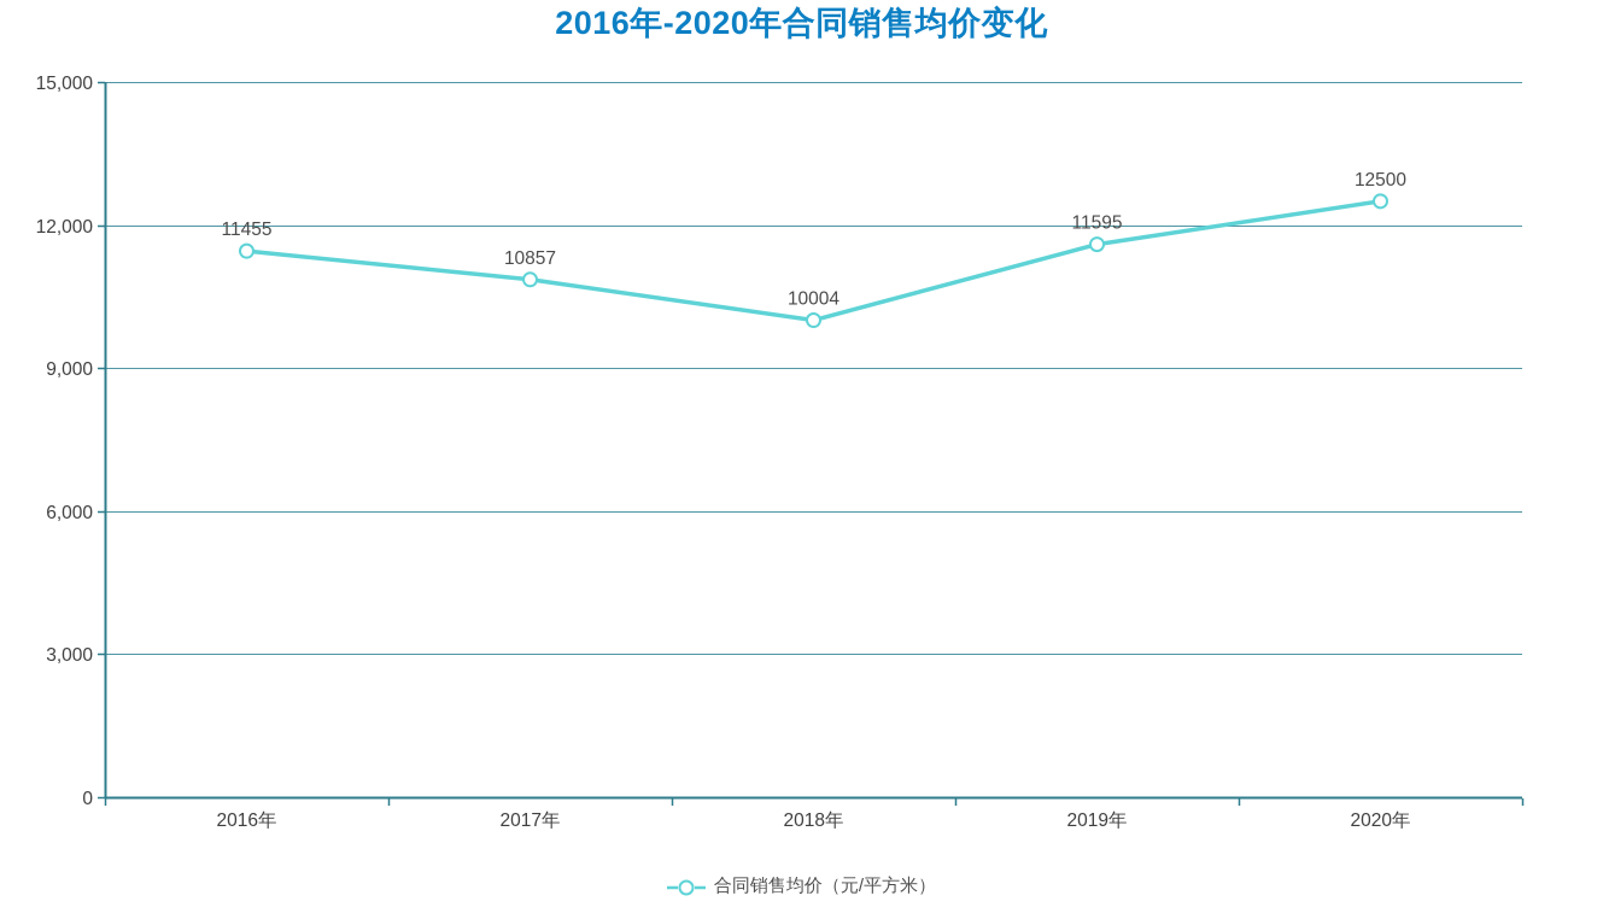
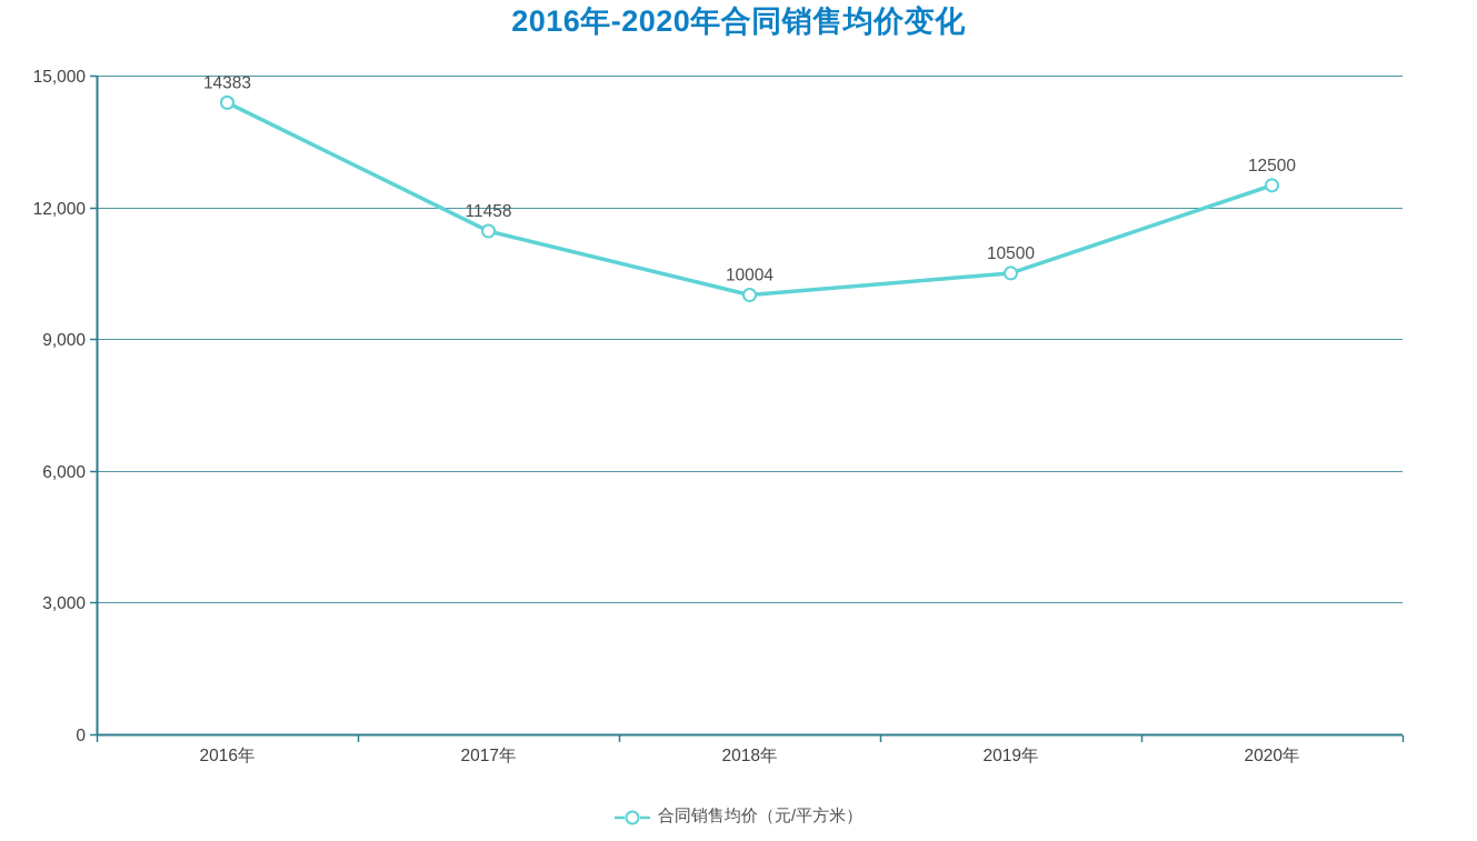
2016年: 11455 -> 14383
2017年: 10857 -> 11458
2019年: 11595 -> 10500
